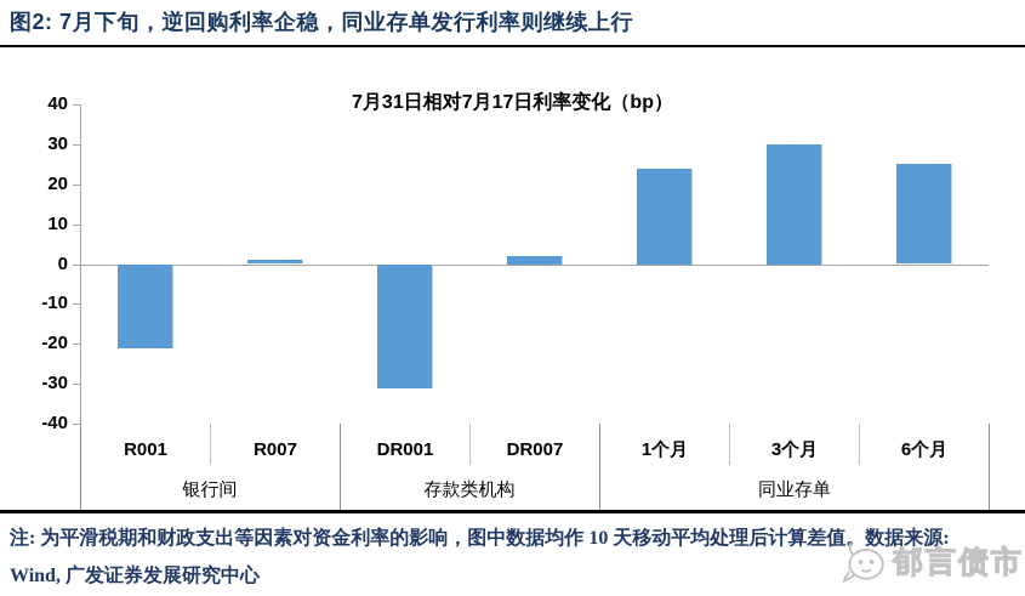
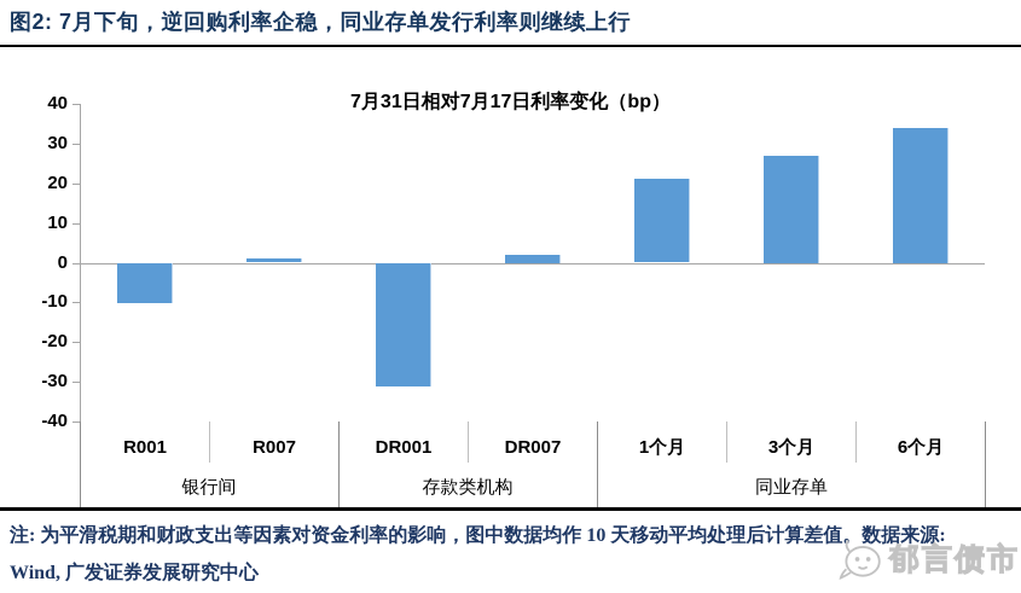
R001: -21 -> -10
1个月: 24 -> 21
3个月: 30 -> 27
6个月: 25 -> 34
